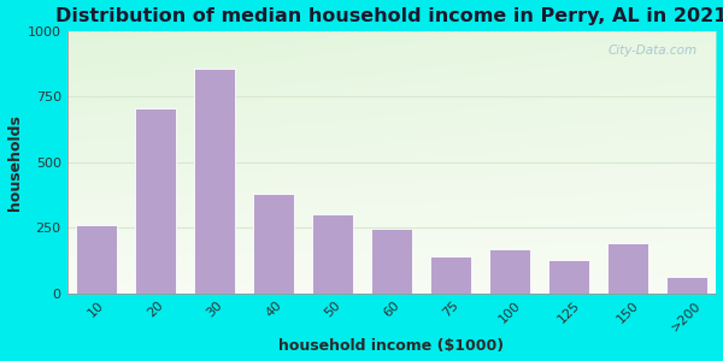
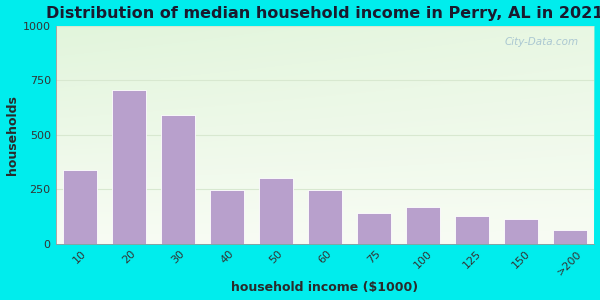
10: 260 -> 340
30: 855 -> 590
40: 380 -> 245
150: 190 -> 115
